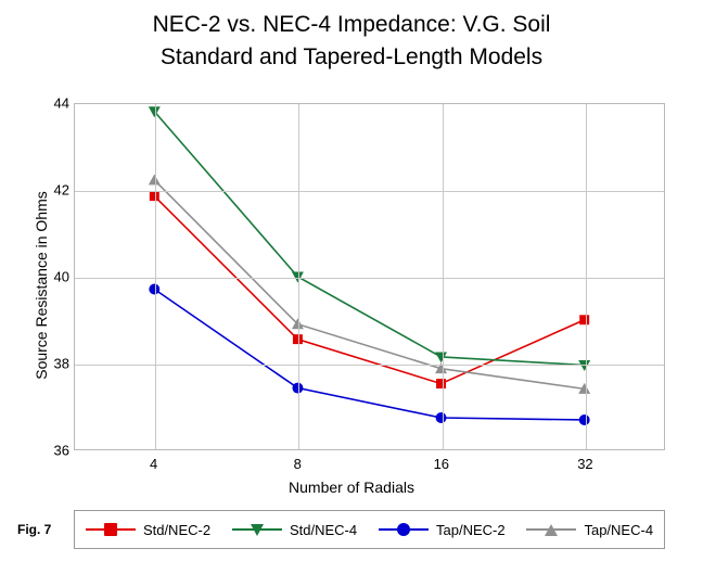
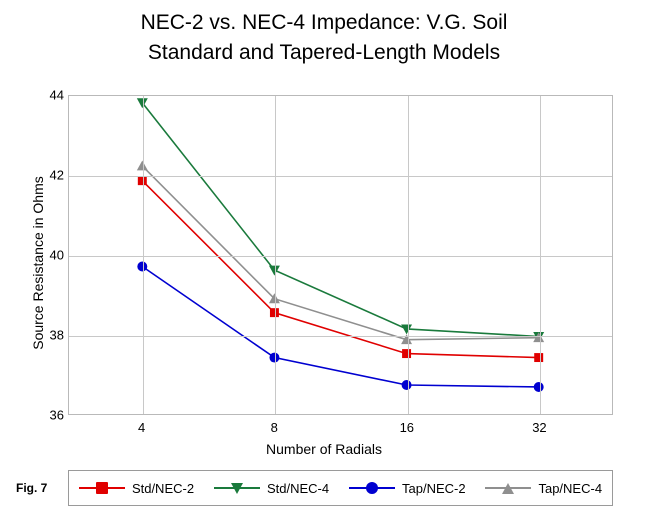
Std/NEC-4/8: 40.0 -> 39.6
Std/NEC-2/32: 39.0 -> 37.4
Tap/NEC-4/32: 37.4 -> 37.9
